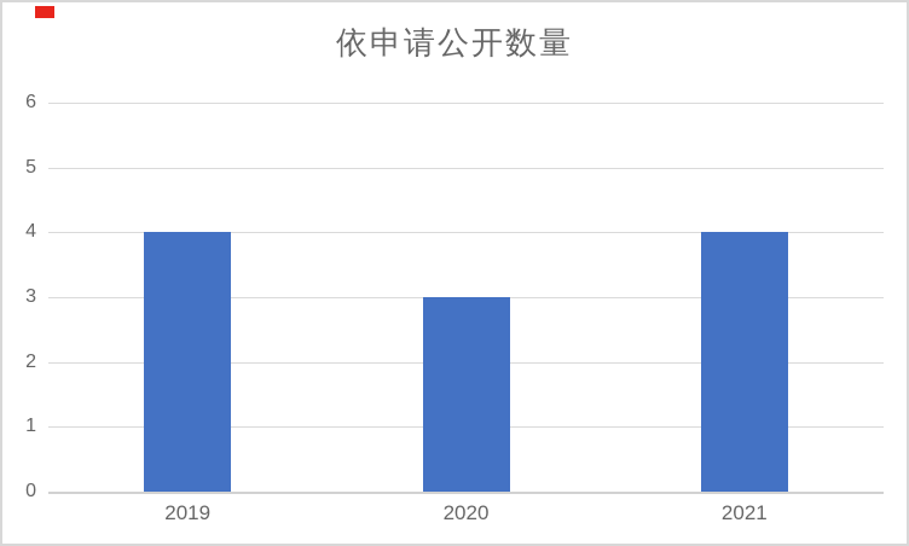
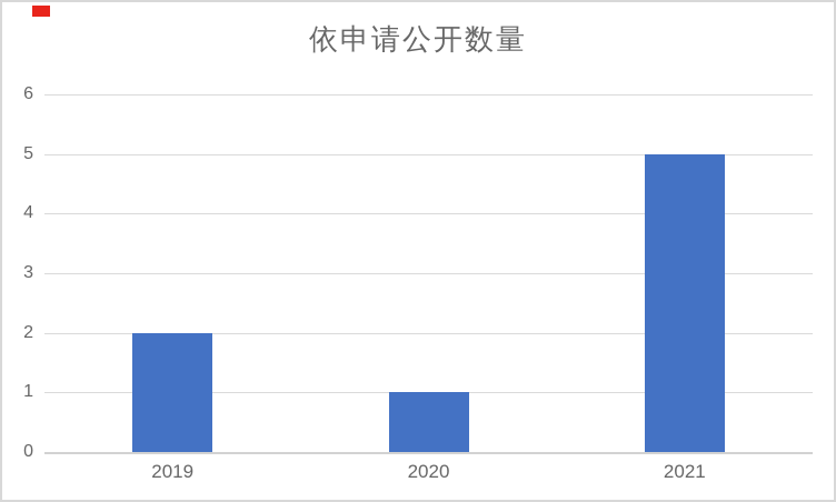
2019: 4 -> 2
2020: 3 -> 1
2021: 4 -> 5
